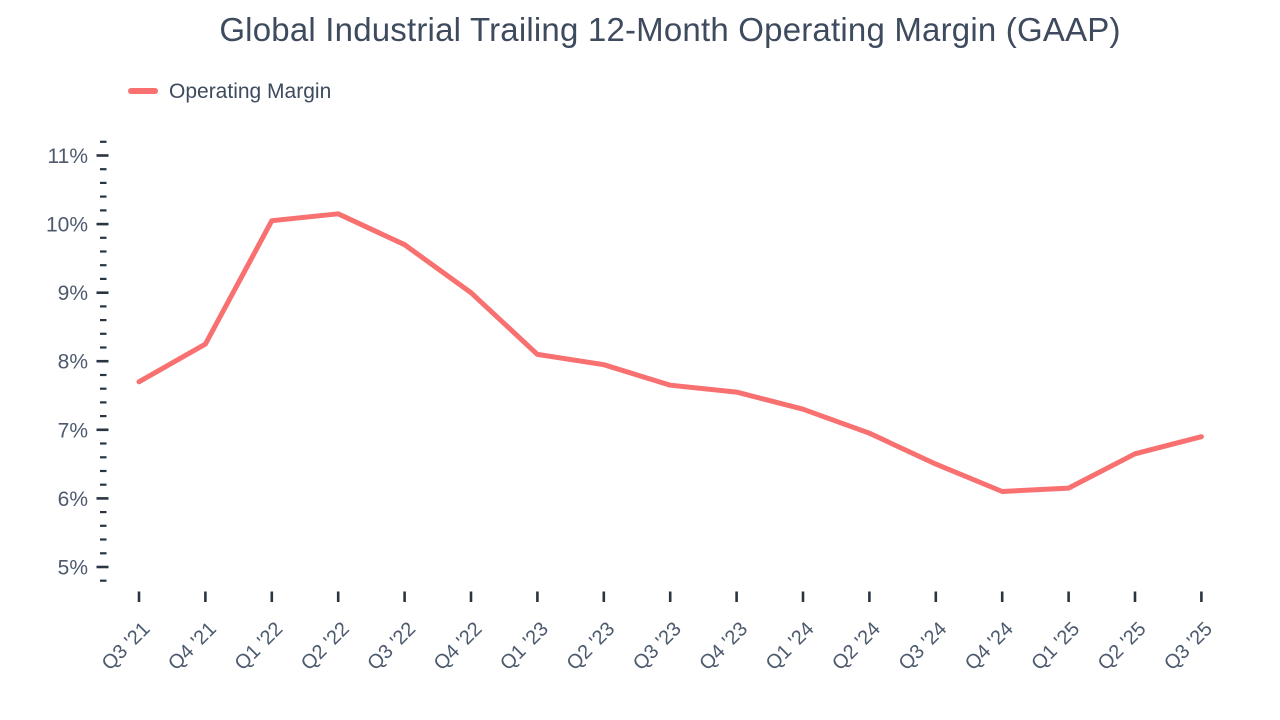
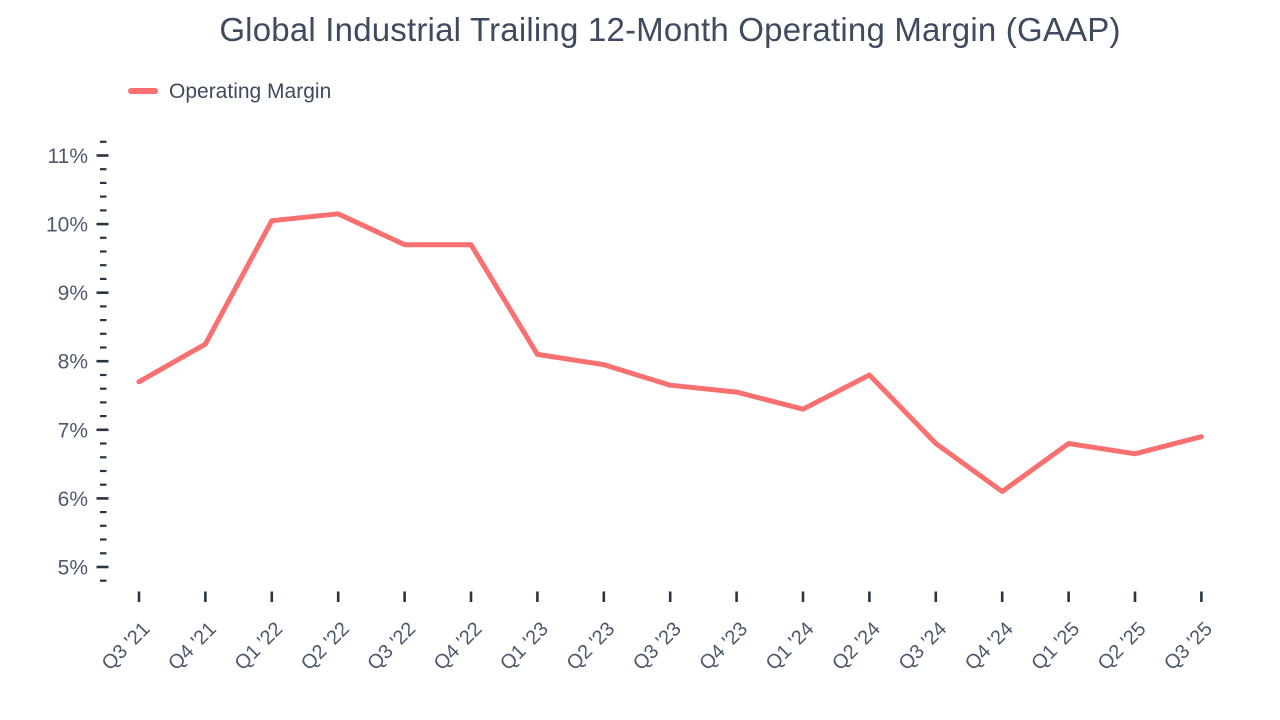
Q4 '22: 9.0% -> 9.7%
Q2 '24: 7.0% -> 7.8%
Q3 '24: 6.5% -> 6.8%
Q1 '25: 6.2% -> 6.8%
